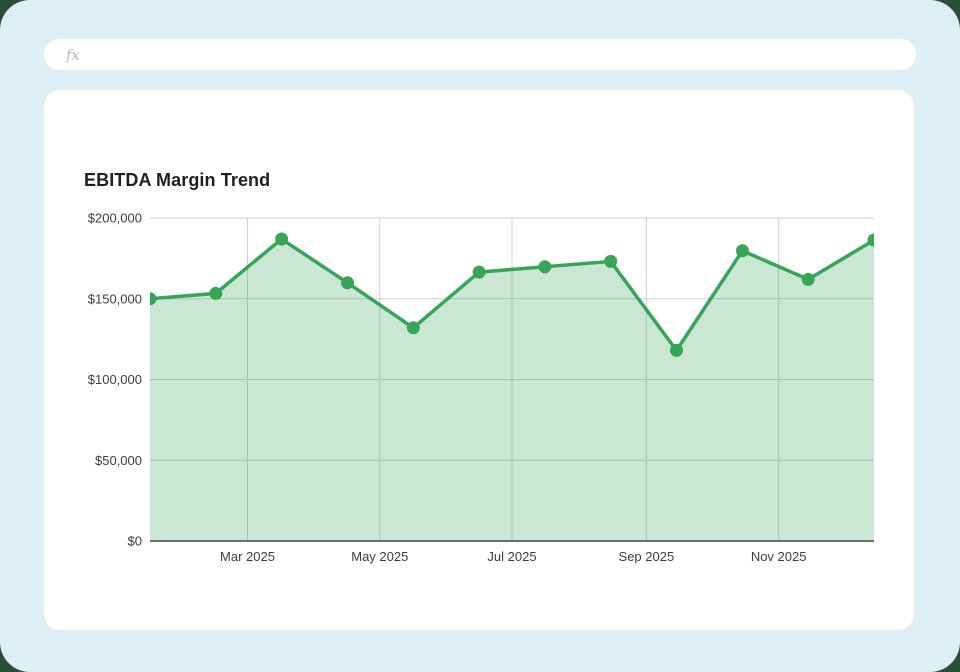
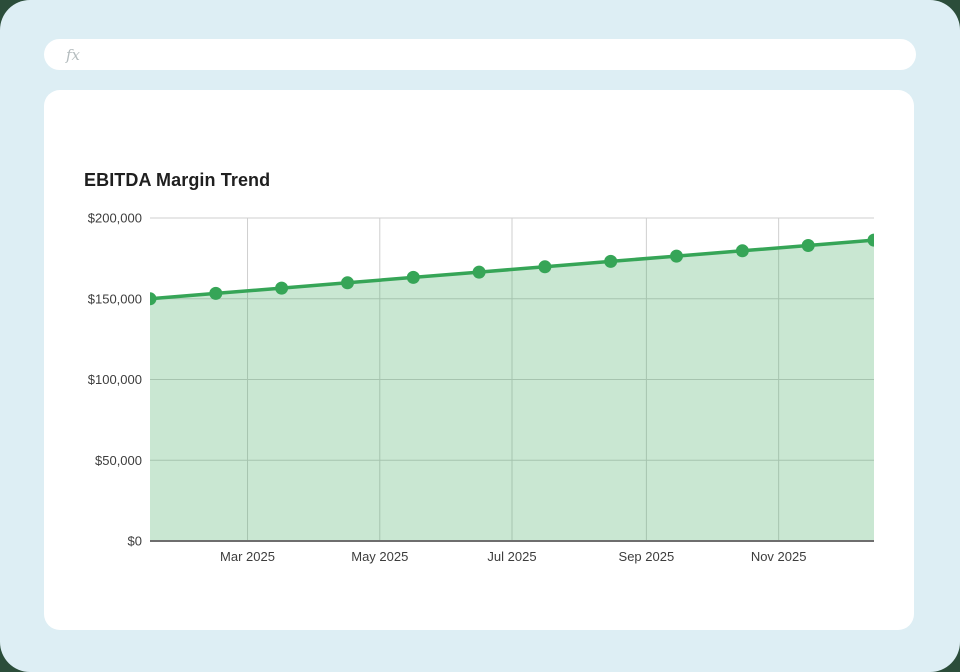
Mar 2025: $187000 -> $157000
May 2025: $132000 -> $163000
Sep 2025: $118000 -> $176000
Nov 2025: $162000 -> $183000
